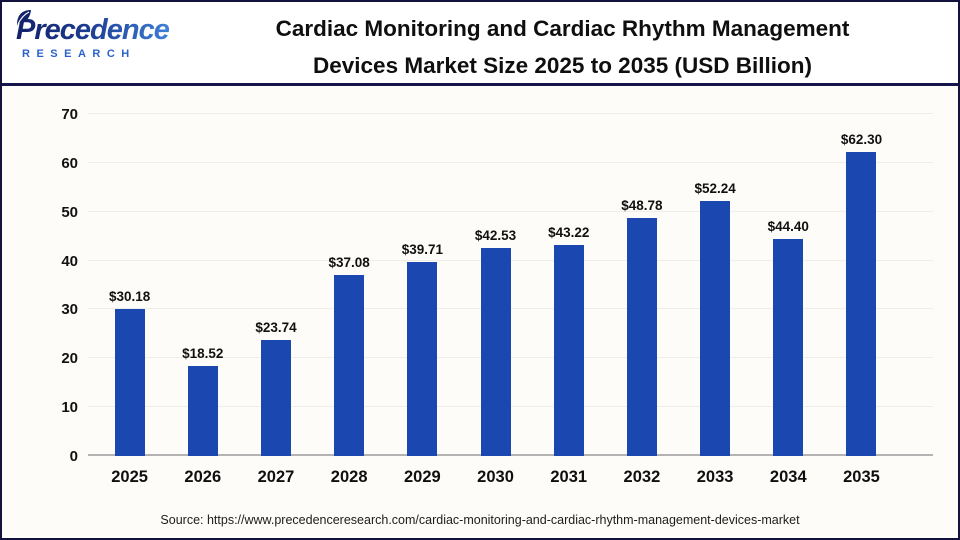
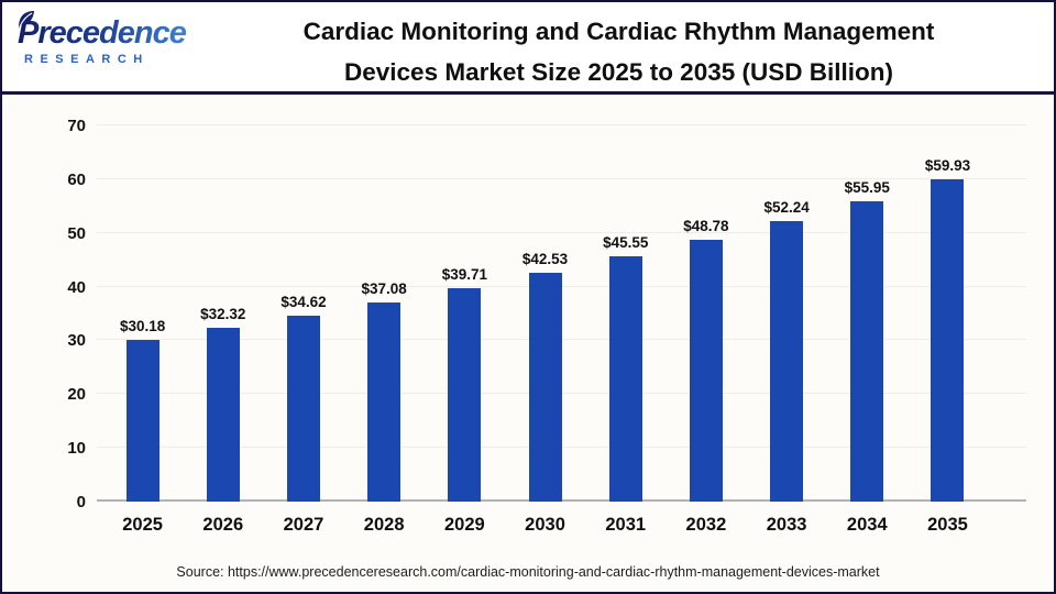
2026: $18.52 -> $32.32
2027: $23.74 -> $34.62
2031: $43.22 -> $45.55
2034: $44.40 -> $55.95
2035: $62.30 -> $59.93
